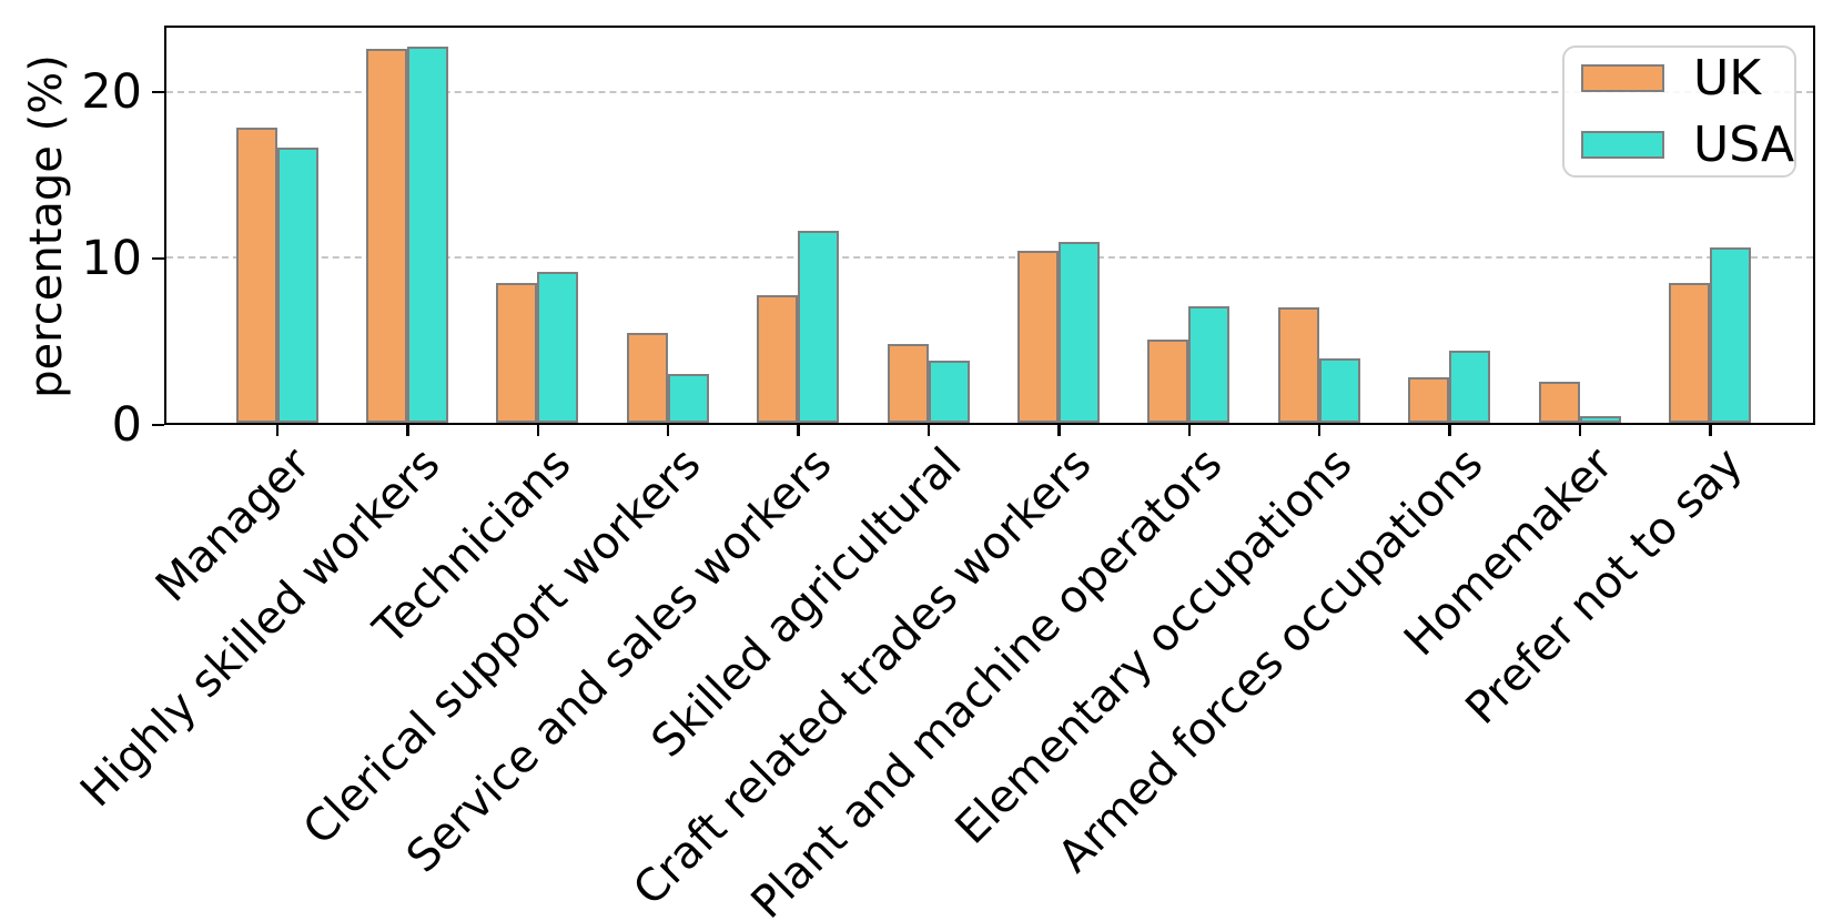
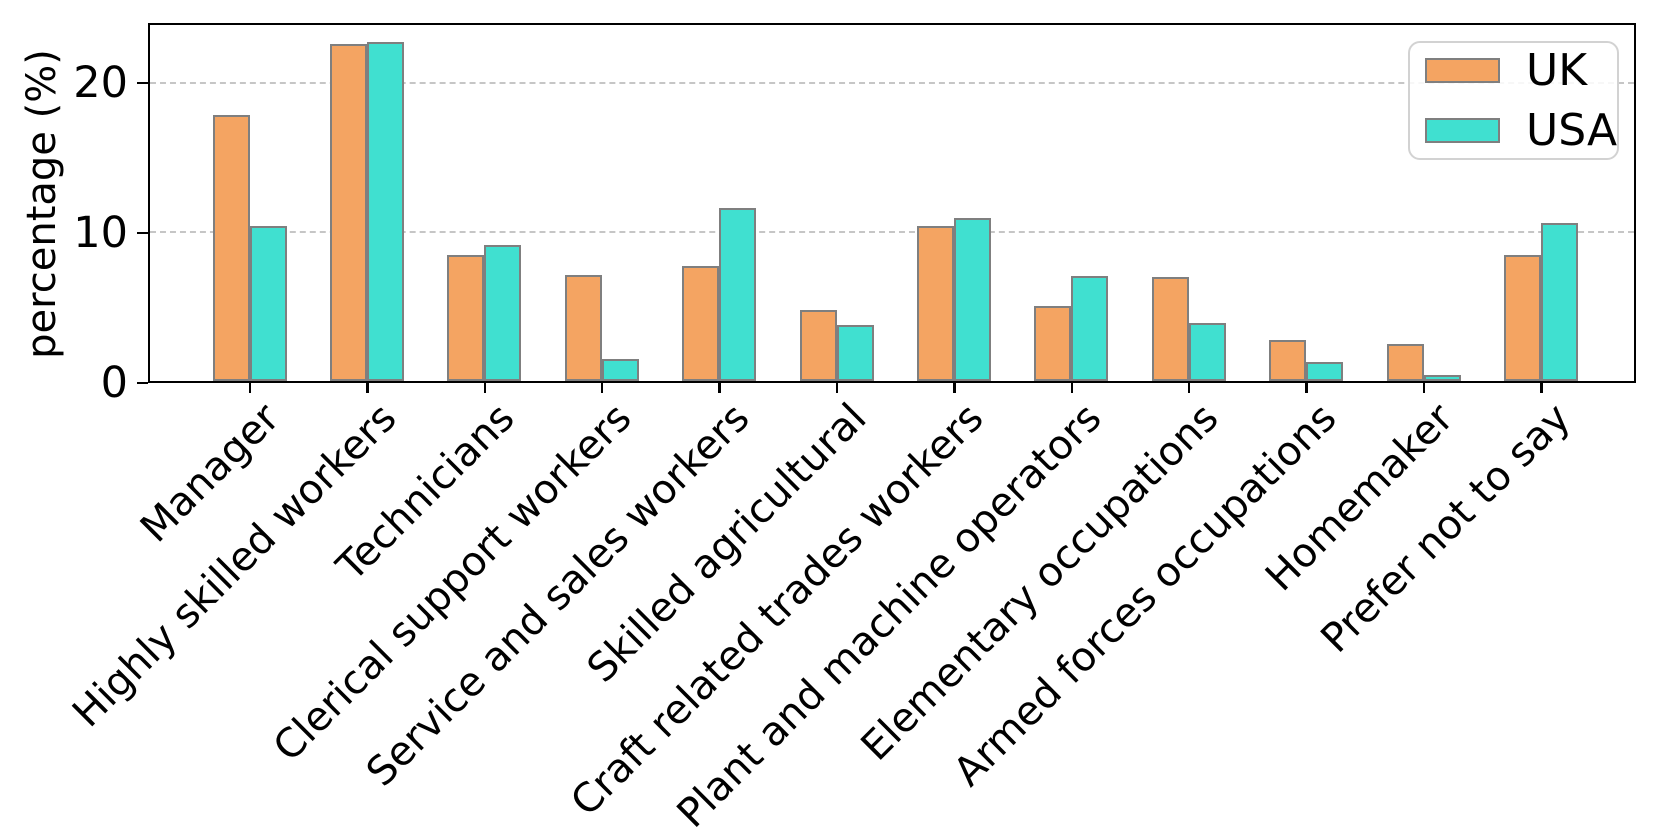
USA/Manager: 16.8 -> 10.5
UK/Clerical support workers: 5.5 -> 7.2
USA/Clerical support workers: 3.0 -> 1.5
USA/Armed forces occupations: 4.4 -> 1.3
